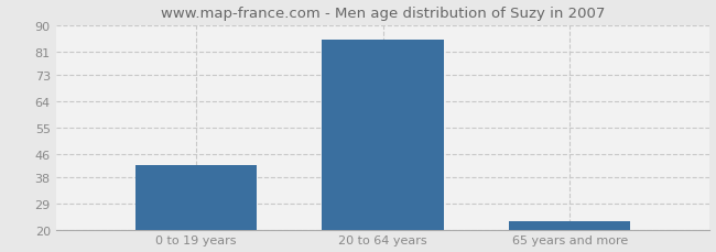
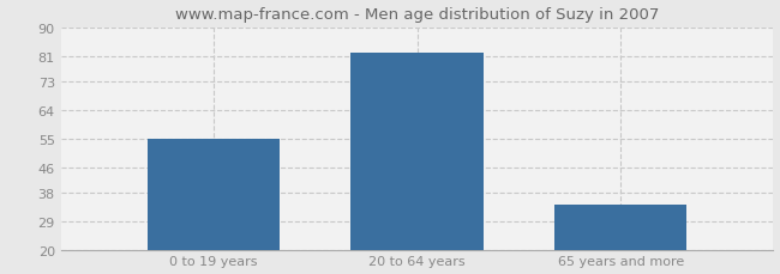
0 to 19 years: 42 -> 55
20 to 64 years: 85 -> 82
65 years and more: 23 -> 34
